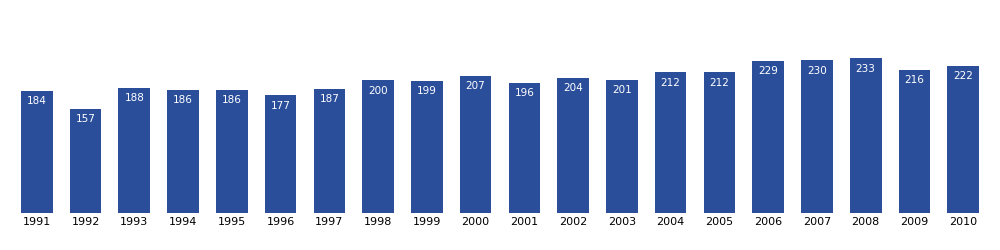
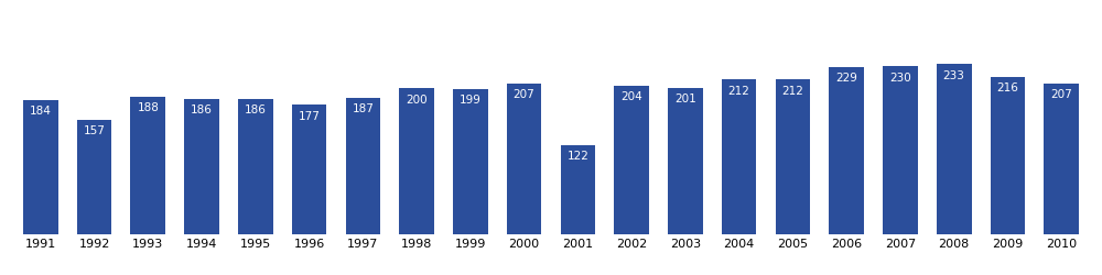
2001: 196 -> 122
2010: 222 -> 207
